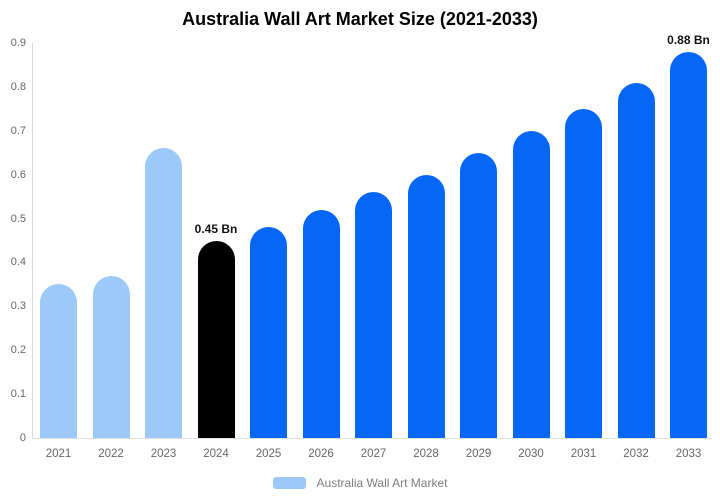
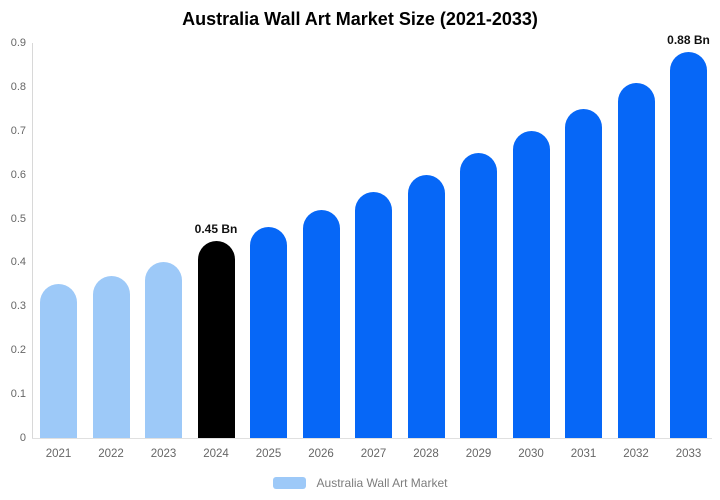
2023: 0.66 -> 0.40
